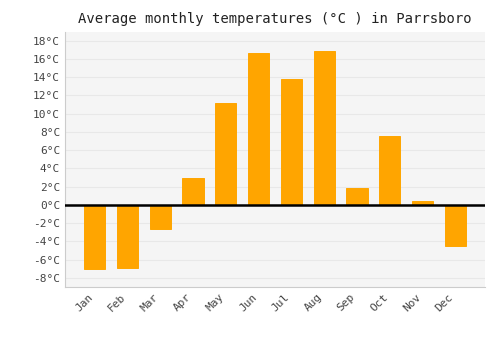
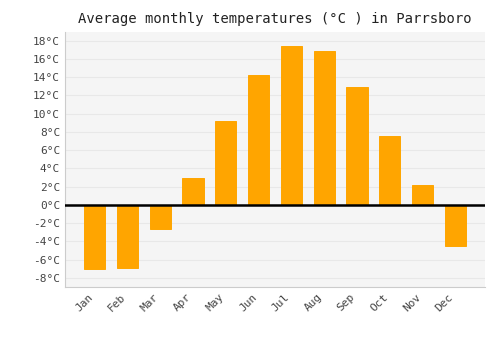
May: 11.2°C -> 9.2°C
Jun: 16.6°C -> 14.2°C
Jul: 13.8°C -> 17.4°C
Sep: 1.8°C -> 12.9°C
Nov: 0.4°C -> 2.2°C
